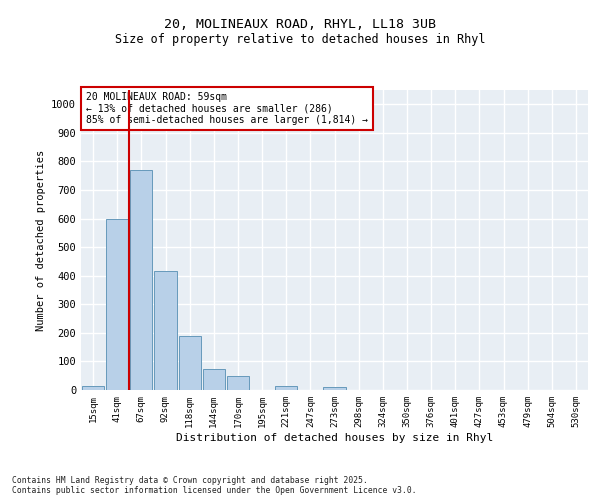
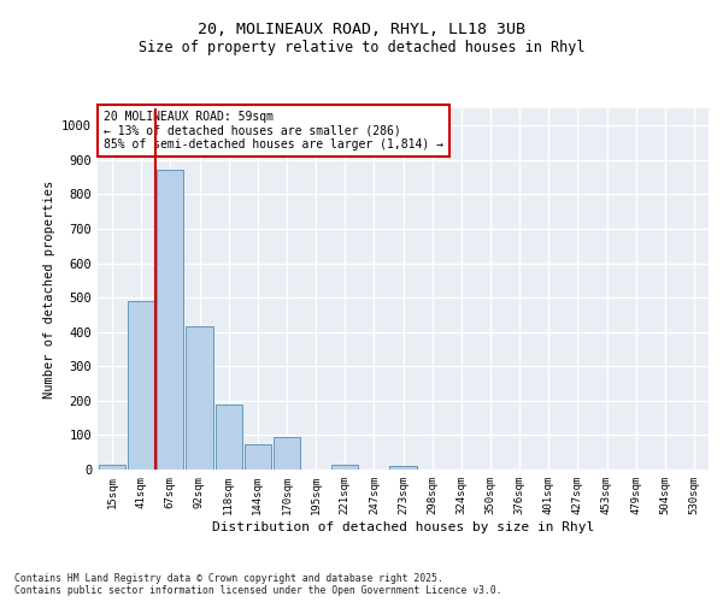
41sqm: 600 -> 490
67sqm: 770 -> 870
170sqm: 50 -> 95
